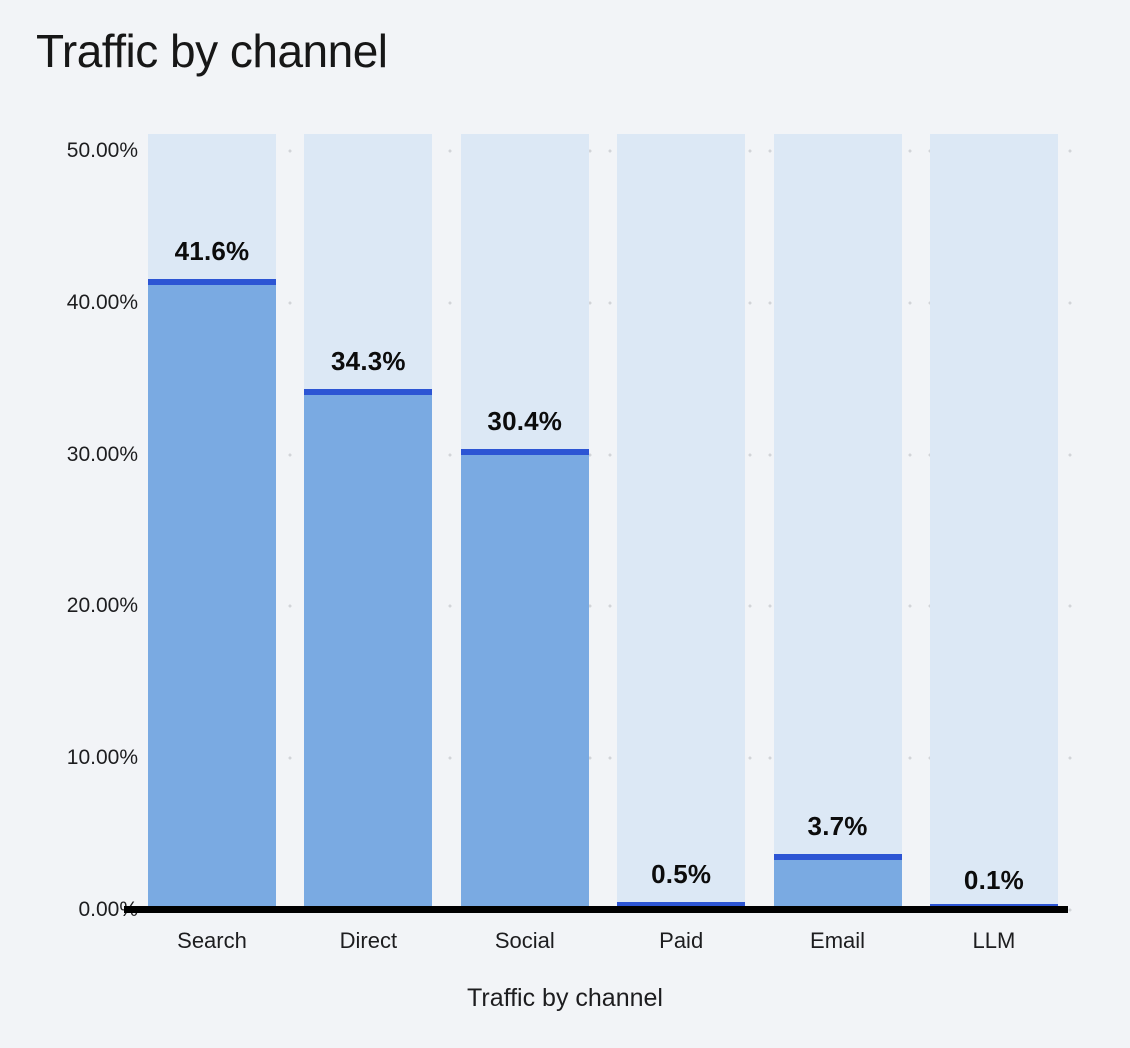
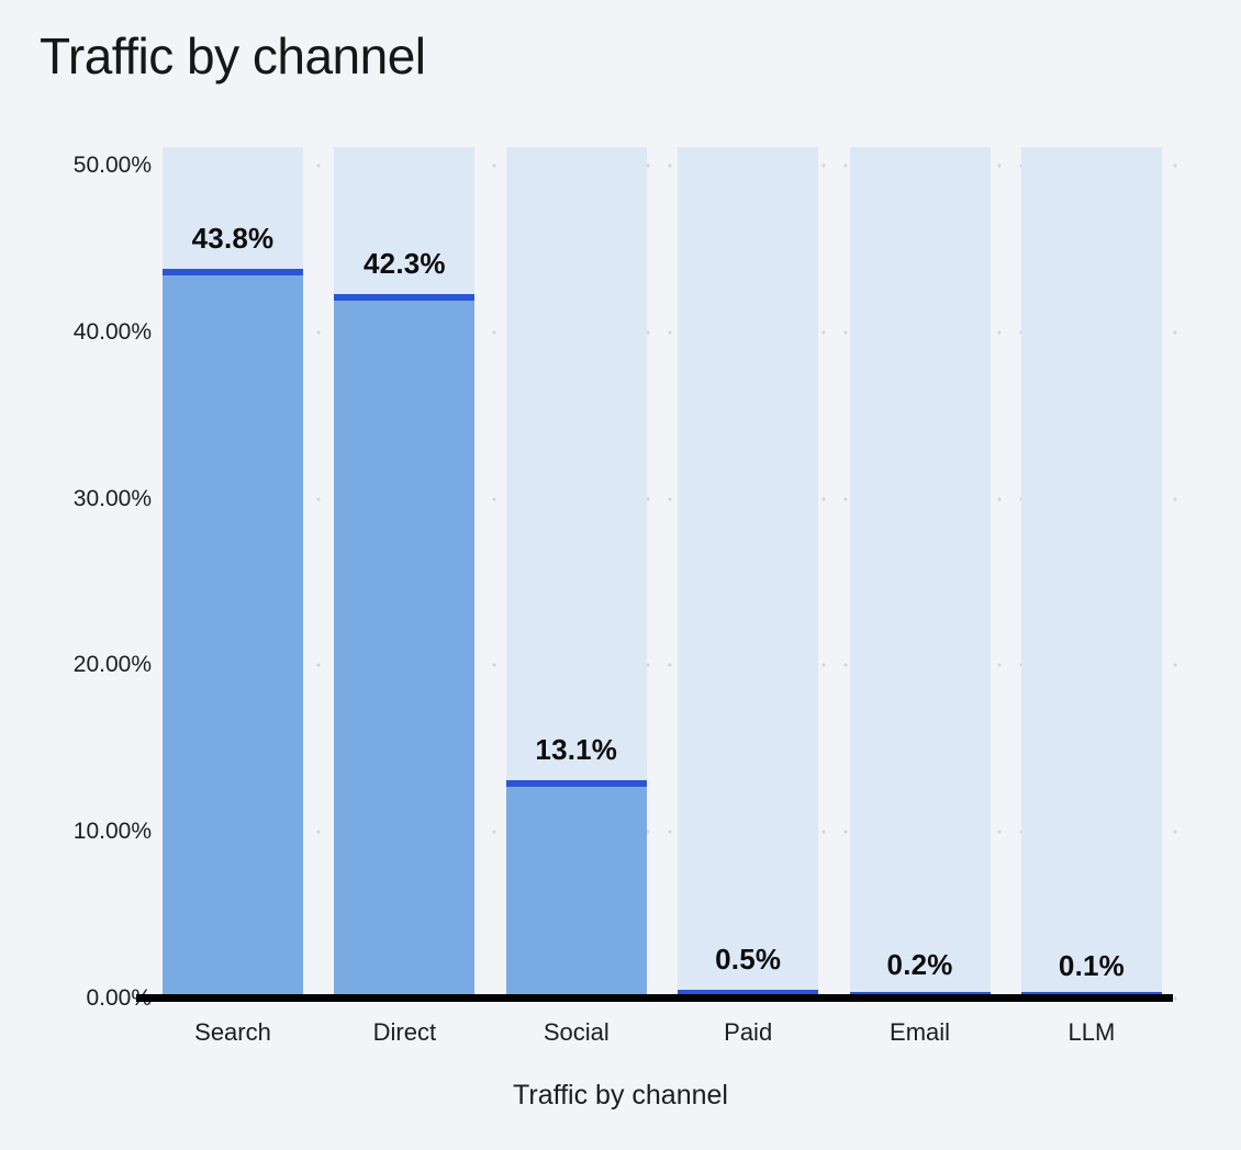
Search: 41.6% -> 43.8%
Direct: 34.3% -> 42.3%
Social: 30.4% -> 13.1%
Email: 3.7% -> 0.2%
